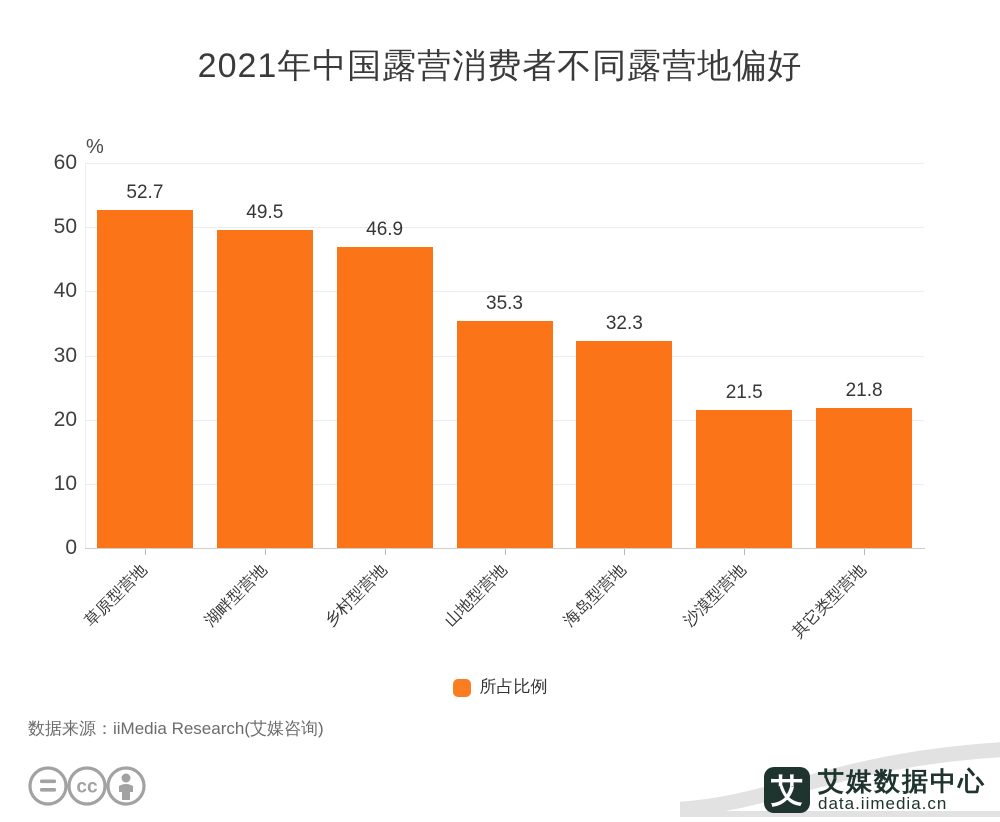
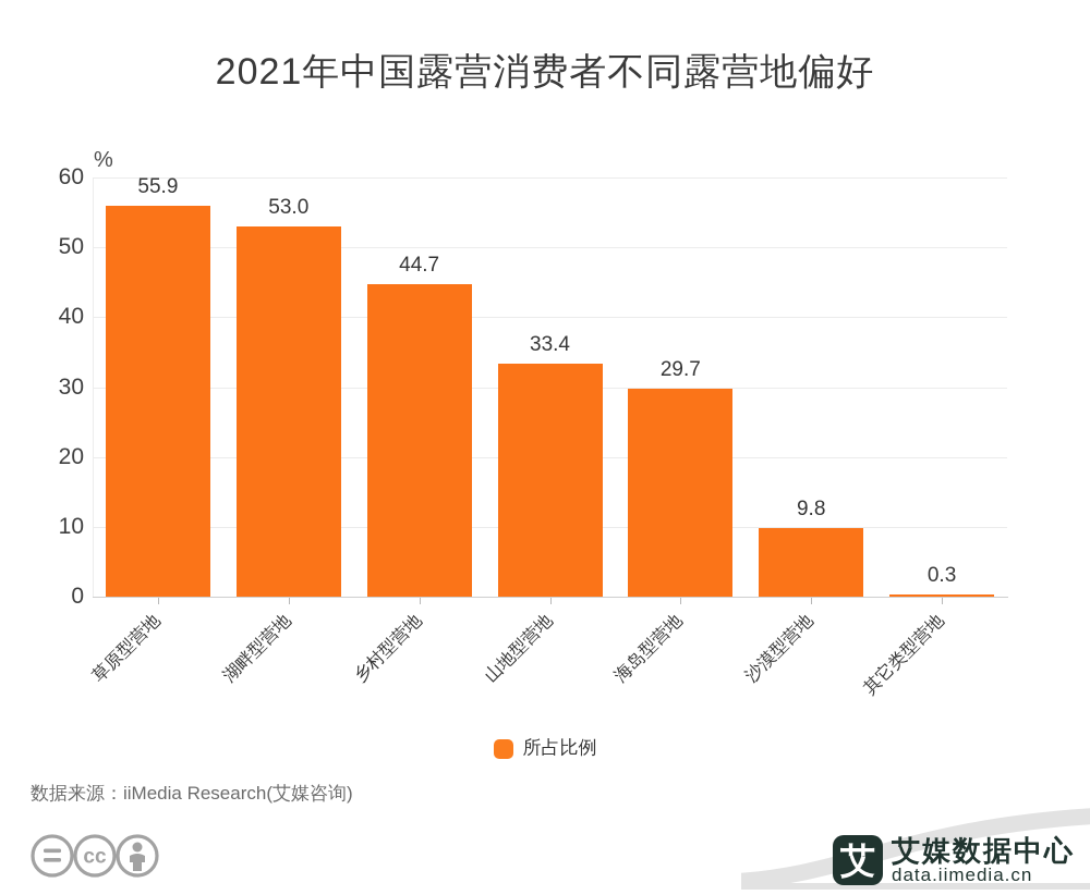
草原型营地: 52.7 -> 55.9
湖畔型营地: 49.5 -> 53.0
乡村型营地: 46.9 -> 44.7
山地型营地: 35.3 -> 33.4
海岛型营地: 32.3 -> 29.7
沙漠型营地: 21.5 -> 9.8
其它类型营地: 21.8 -> 0.3
